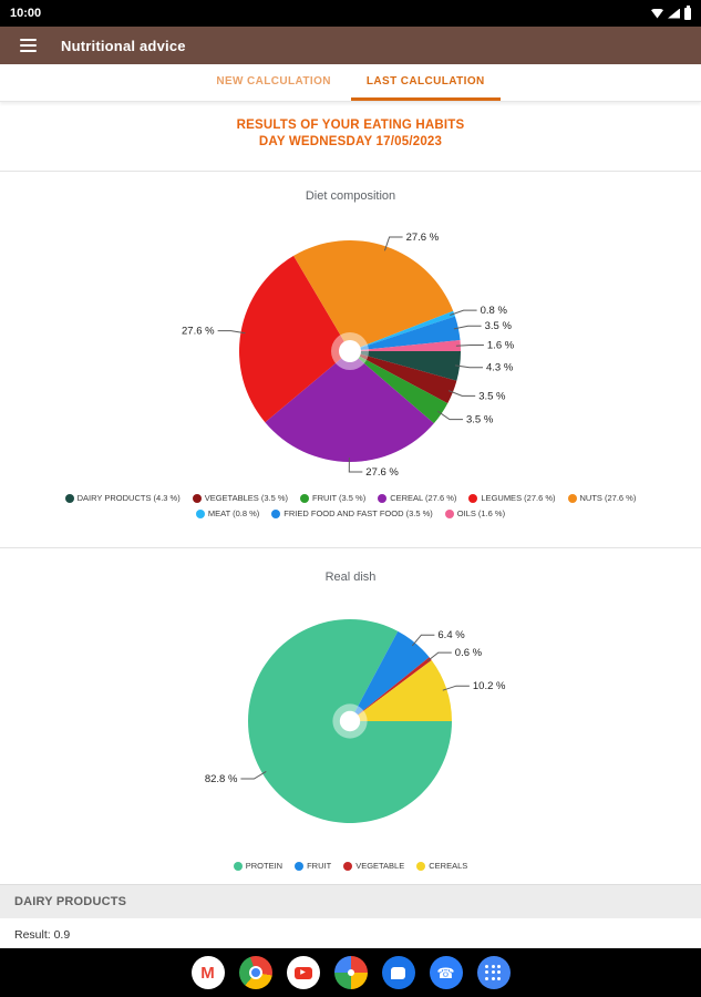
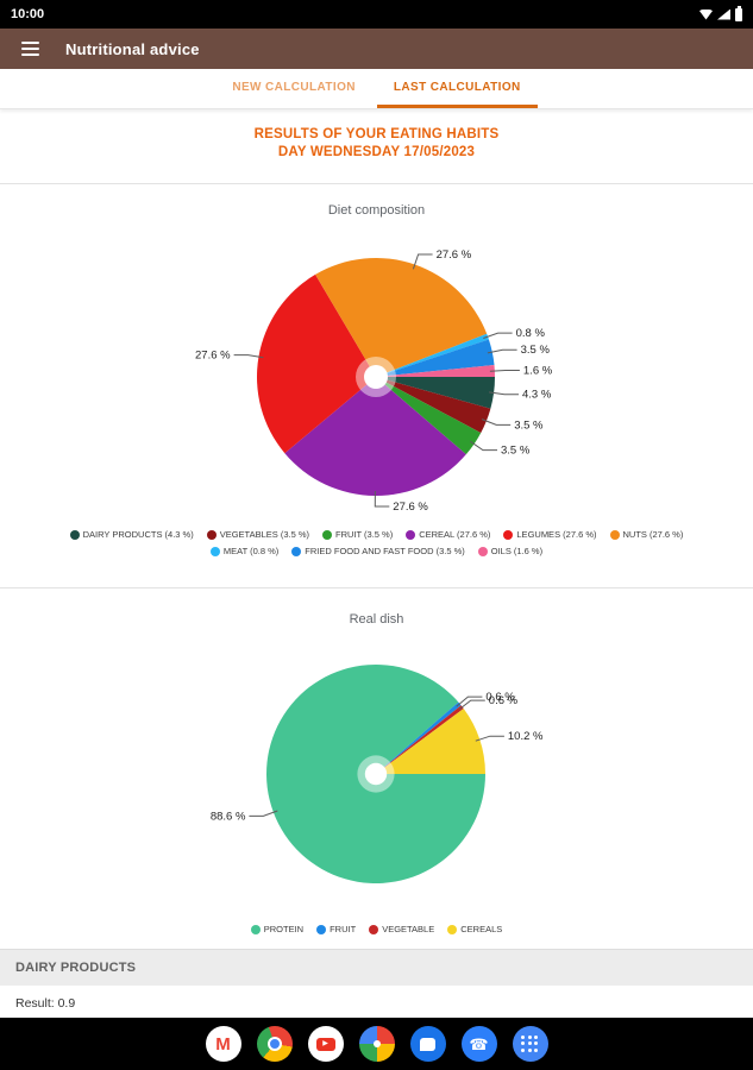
Real dish/PROTEIN: 82.8 -> 88.6
Real dish/FRUIT: 6.4 -> 0.6
